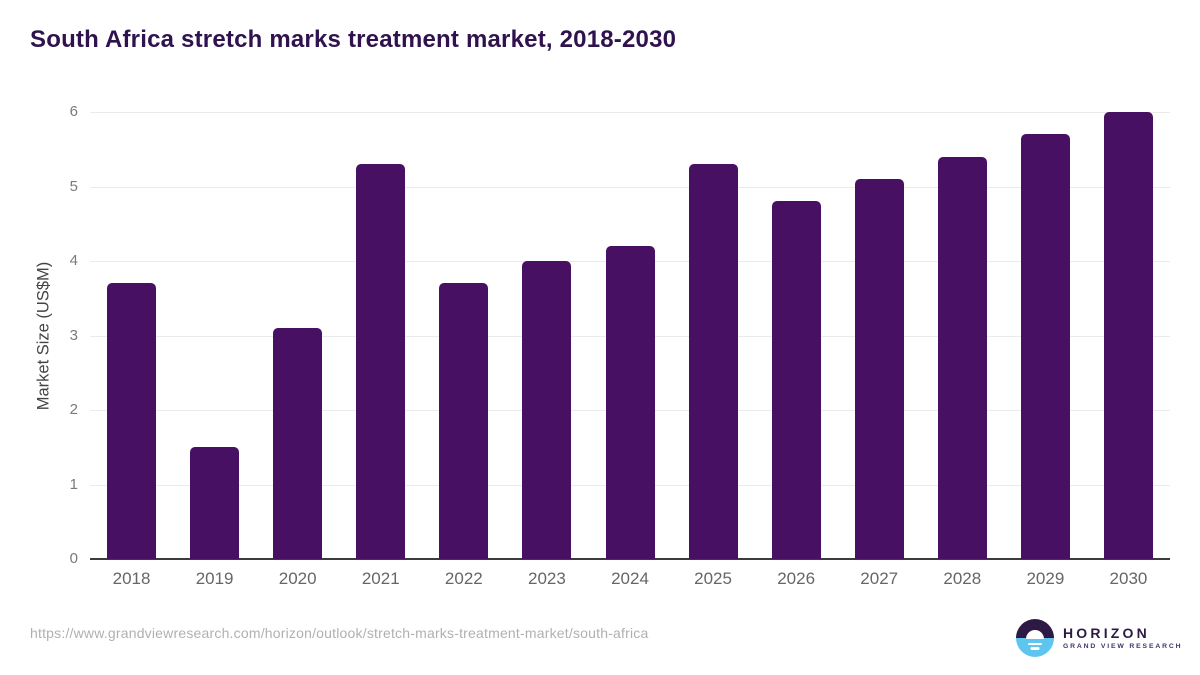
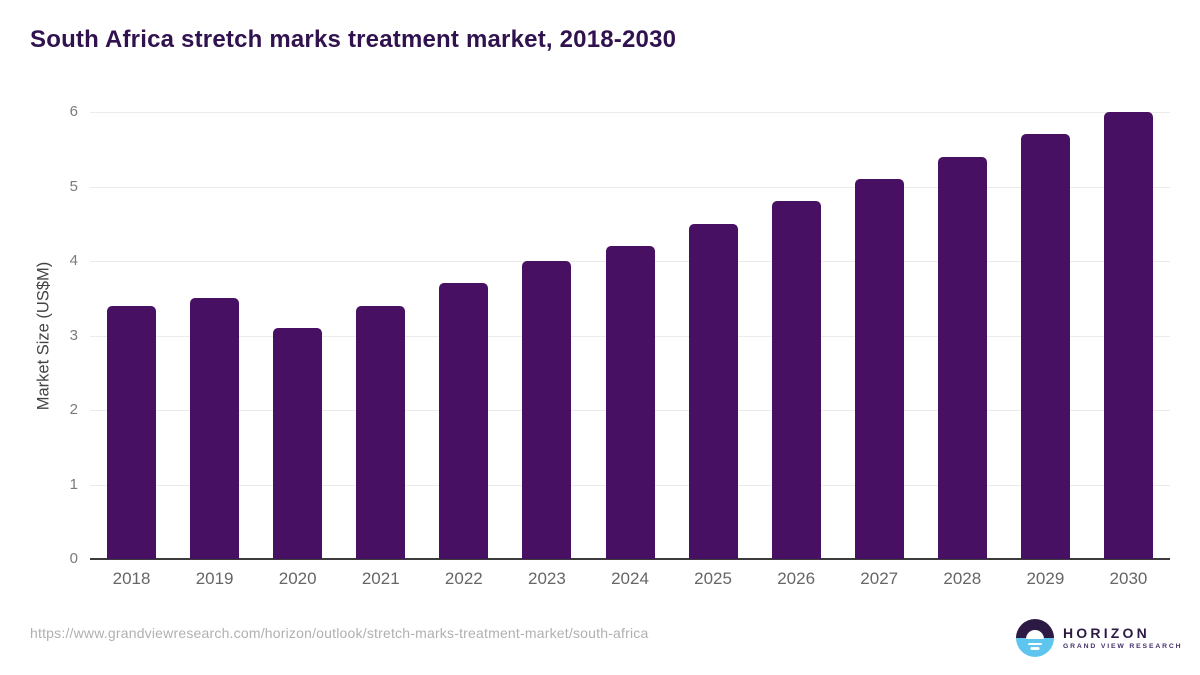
2018: 3.7 -> 3.4
2019: 1.5 -> 3.5
2021: 5.3 -> 3.4
2025: 5.3 -> 4.5
